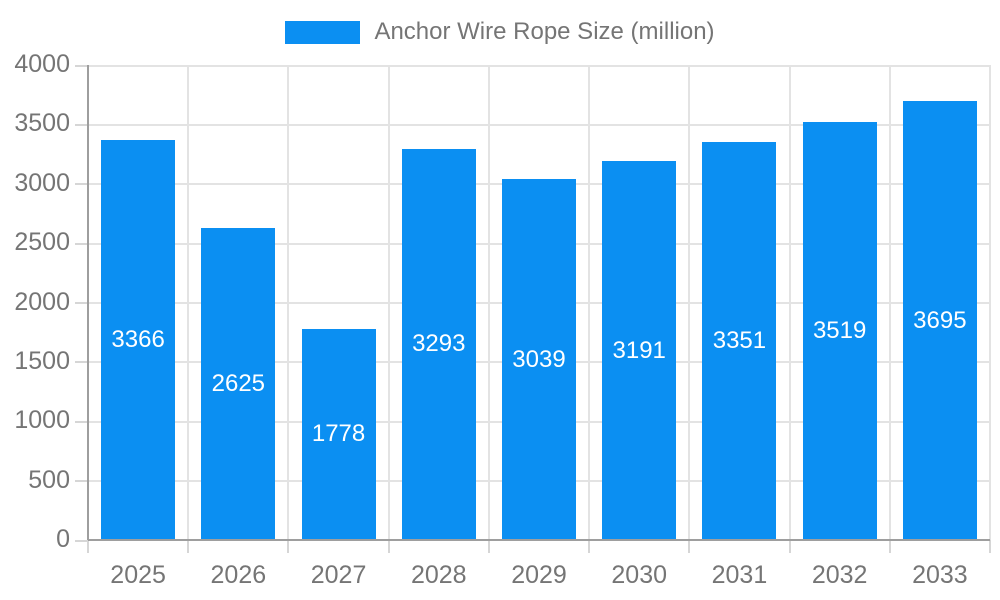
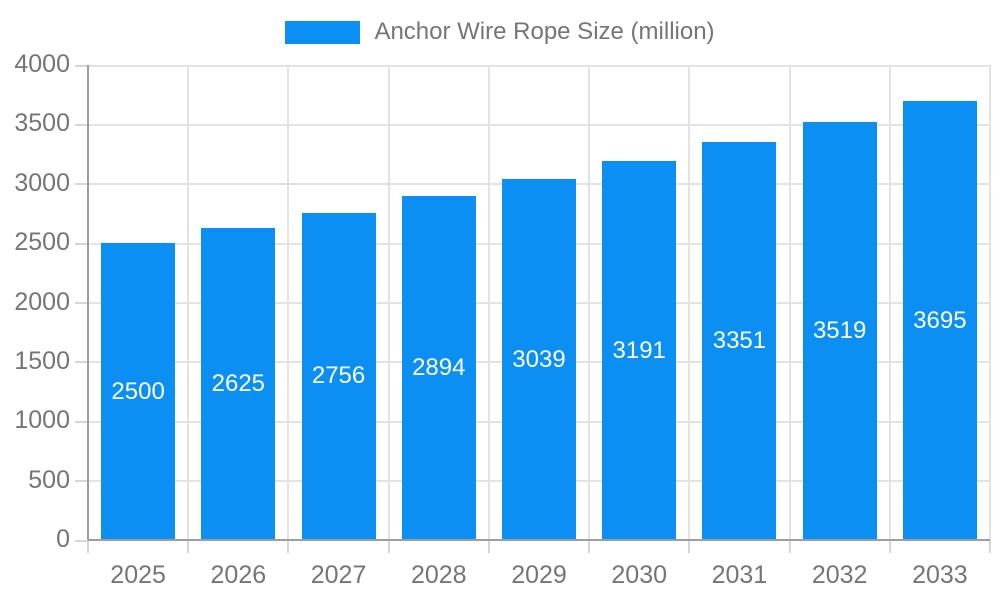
2025: 3366 -> 2500
2027: 1778 -> 2756
2028: 3293 -> 2894
